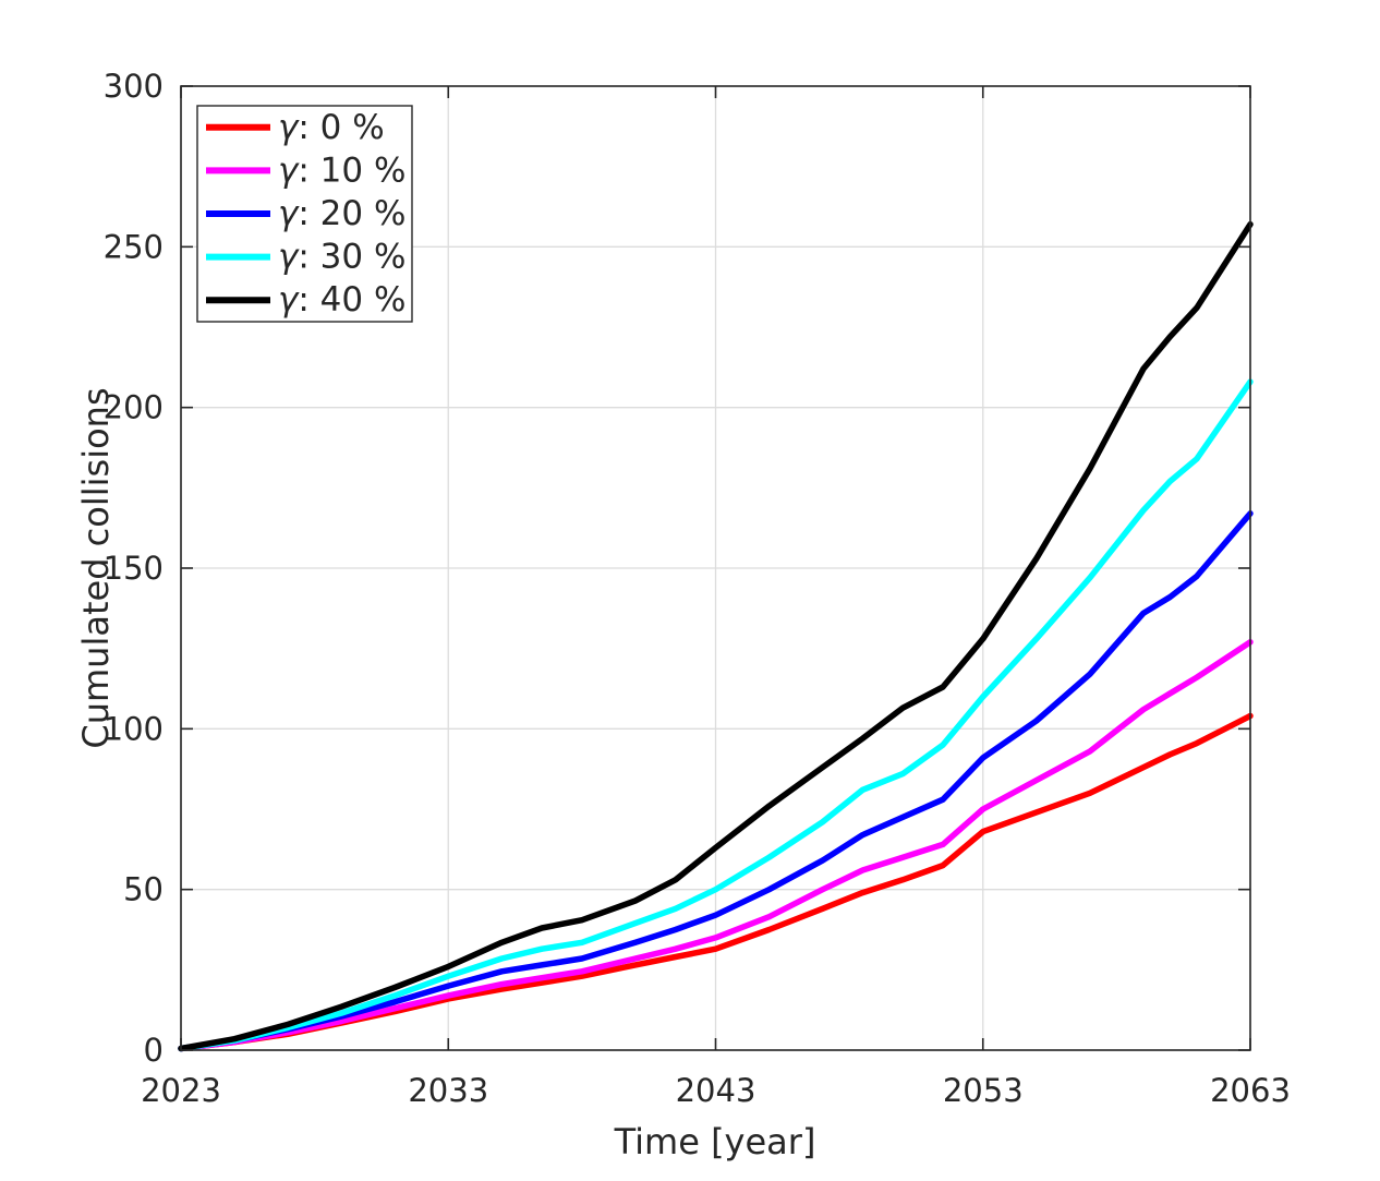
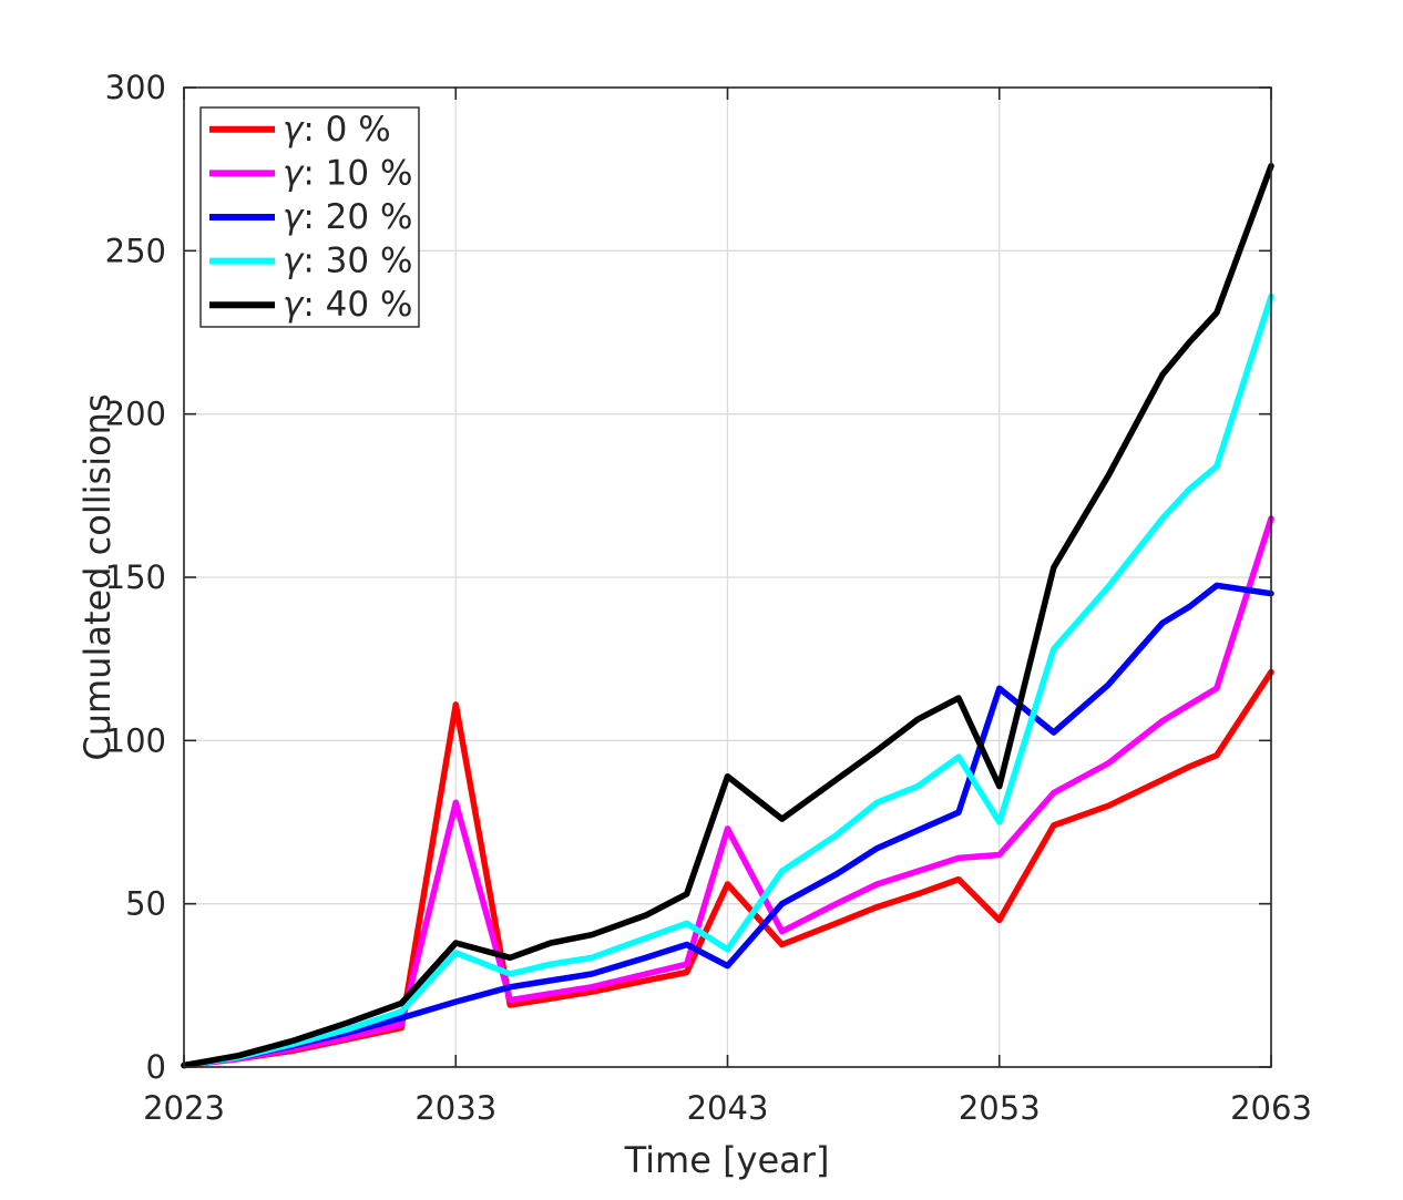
γ: 0 %/2033: 16 -> 111
γ: 10 %/2033: 17 -> 81
γ: 30 %/2033: 23 -> 35
γ: 40 %/2033: 26 -> 38
γ: 0 %/2043: 32 -> 56
γ: 10 %/2043: 35 -> 73
γ: 20 %/2043: 42 -> 31
γ: 30 %/2043: 50 -> 36
γ: 40 %/2043: 63 -> 89
γ: 0 %/2053: 68 -> 45
γ: 10 %/2053: 75 -> 65
γ: 20 %/2053: 91 -> 116
γ: 30 %/2053: 110 -> 75
γ: 40 %/2053: 128 -> 86
γ: 0 %/2063: 104 -> 121
γ: 10 %/2063: 127 -> 168
γ: 20 %/2063: 167 -> 145
γ: 30 %/2063: 208 -> 236
γ: 40 %/2063: 257 -> 276
